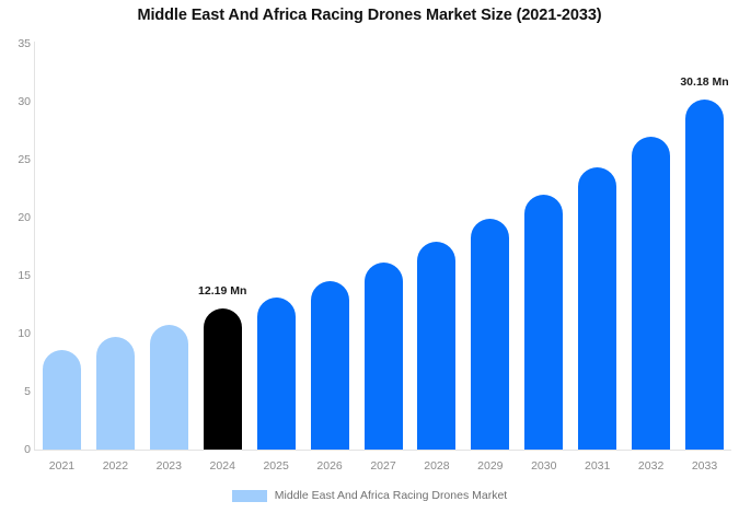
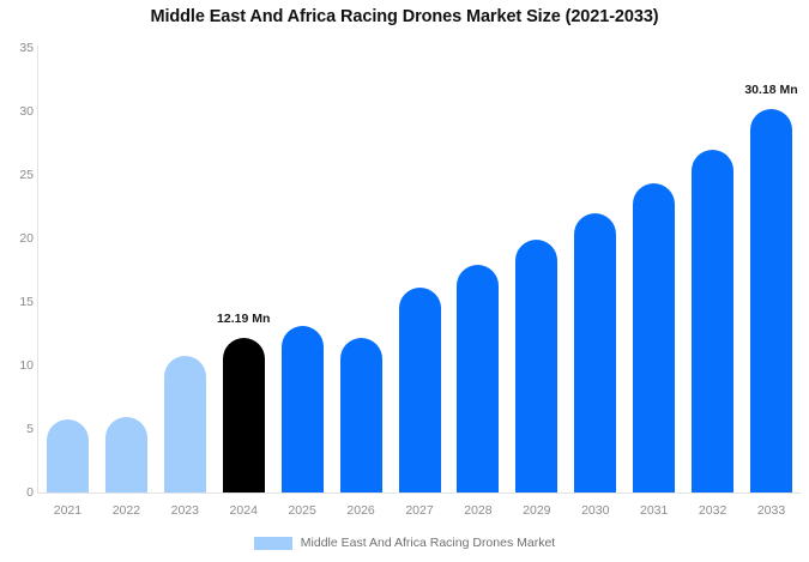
2021: 8.6 -> 5.8
2022: 9.7 -> 5.9
2026: 14.5 -> 12.2
